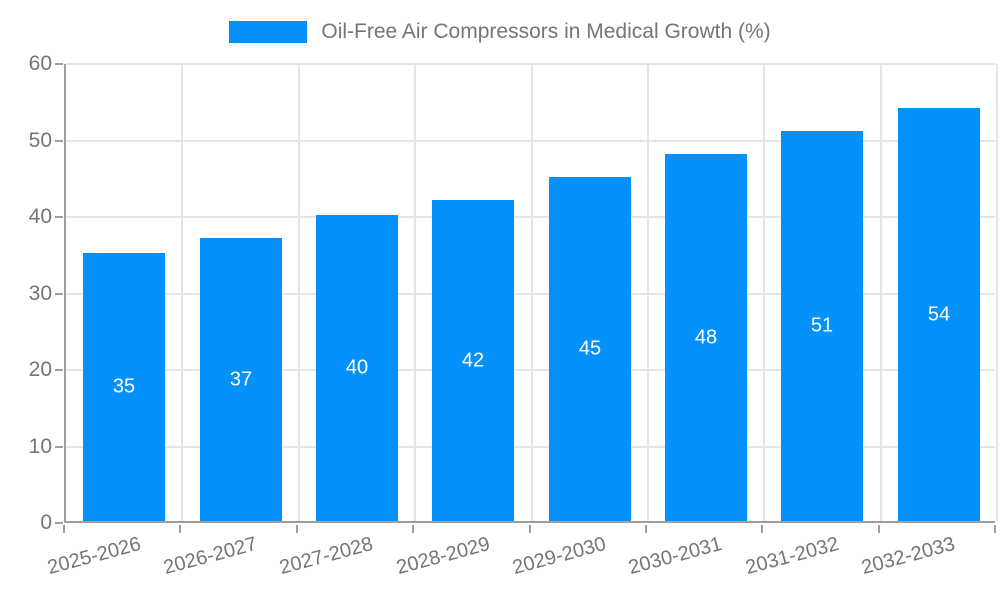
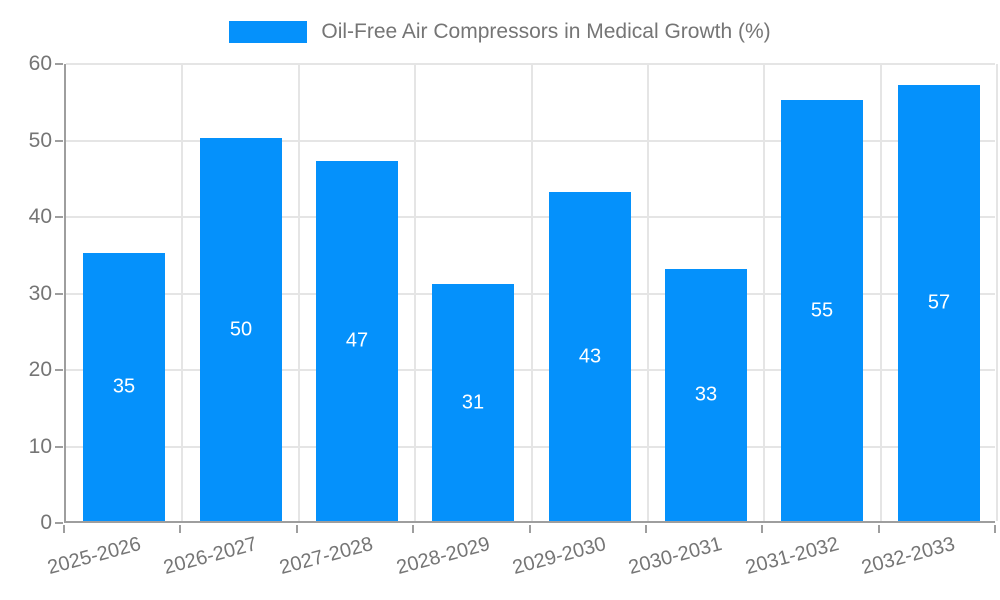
2026-2027: 37 -> 50
2027-2028: 40 -> 47
2028-2029: 42 -> 31
2029-2030: 45 -> 43
2030-2031: 48 -> 33
2031-2032: 51 -> 55
2032-2033: 54 -> 57
